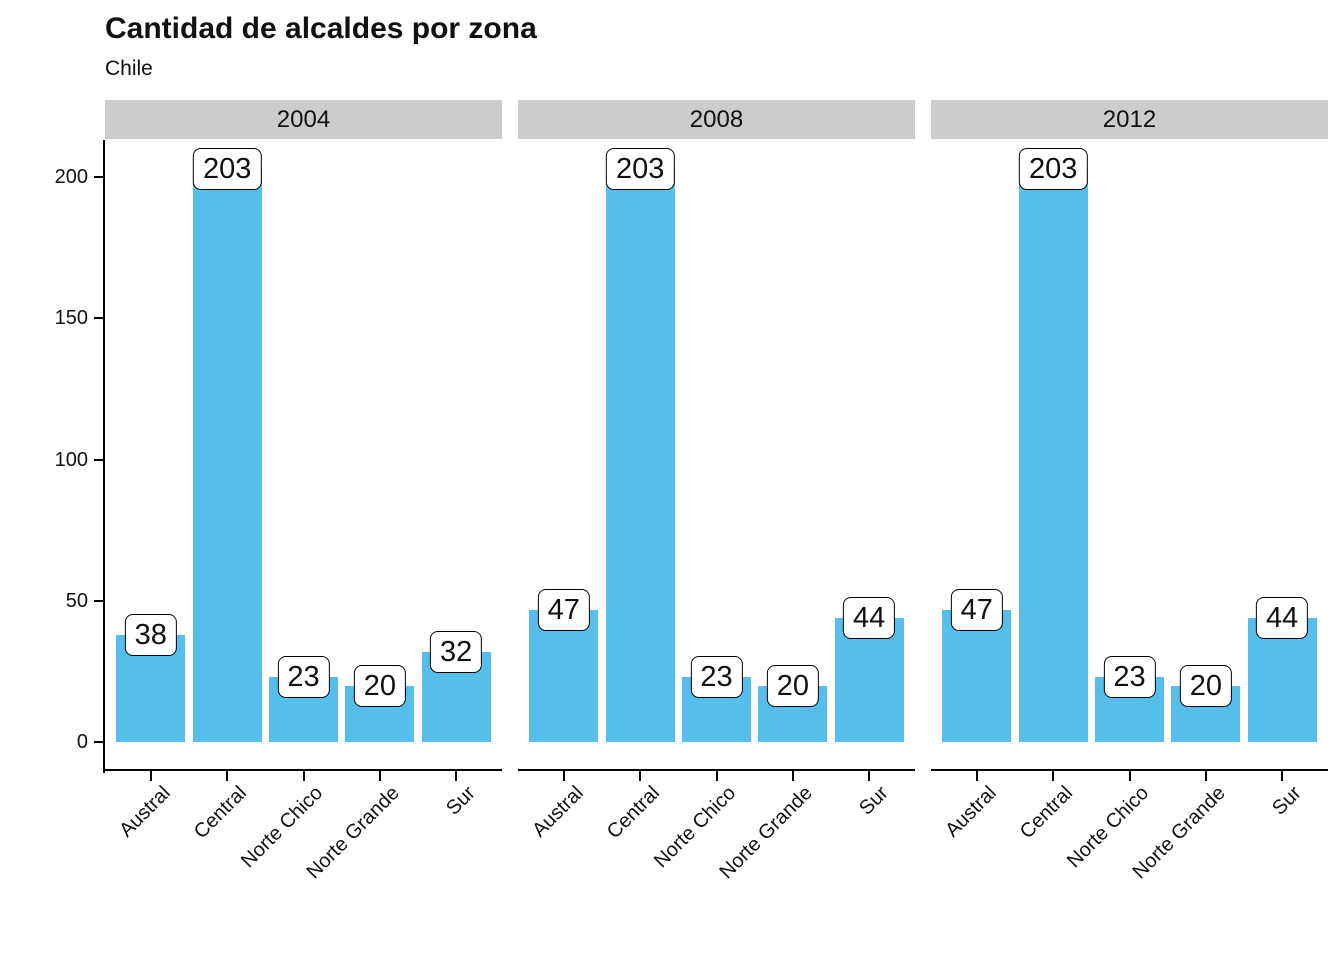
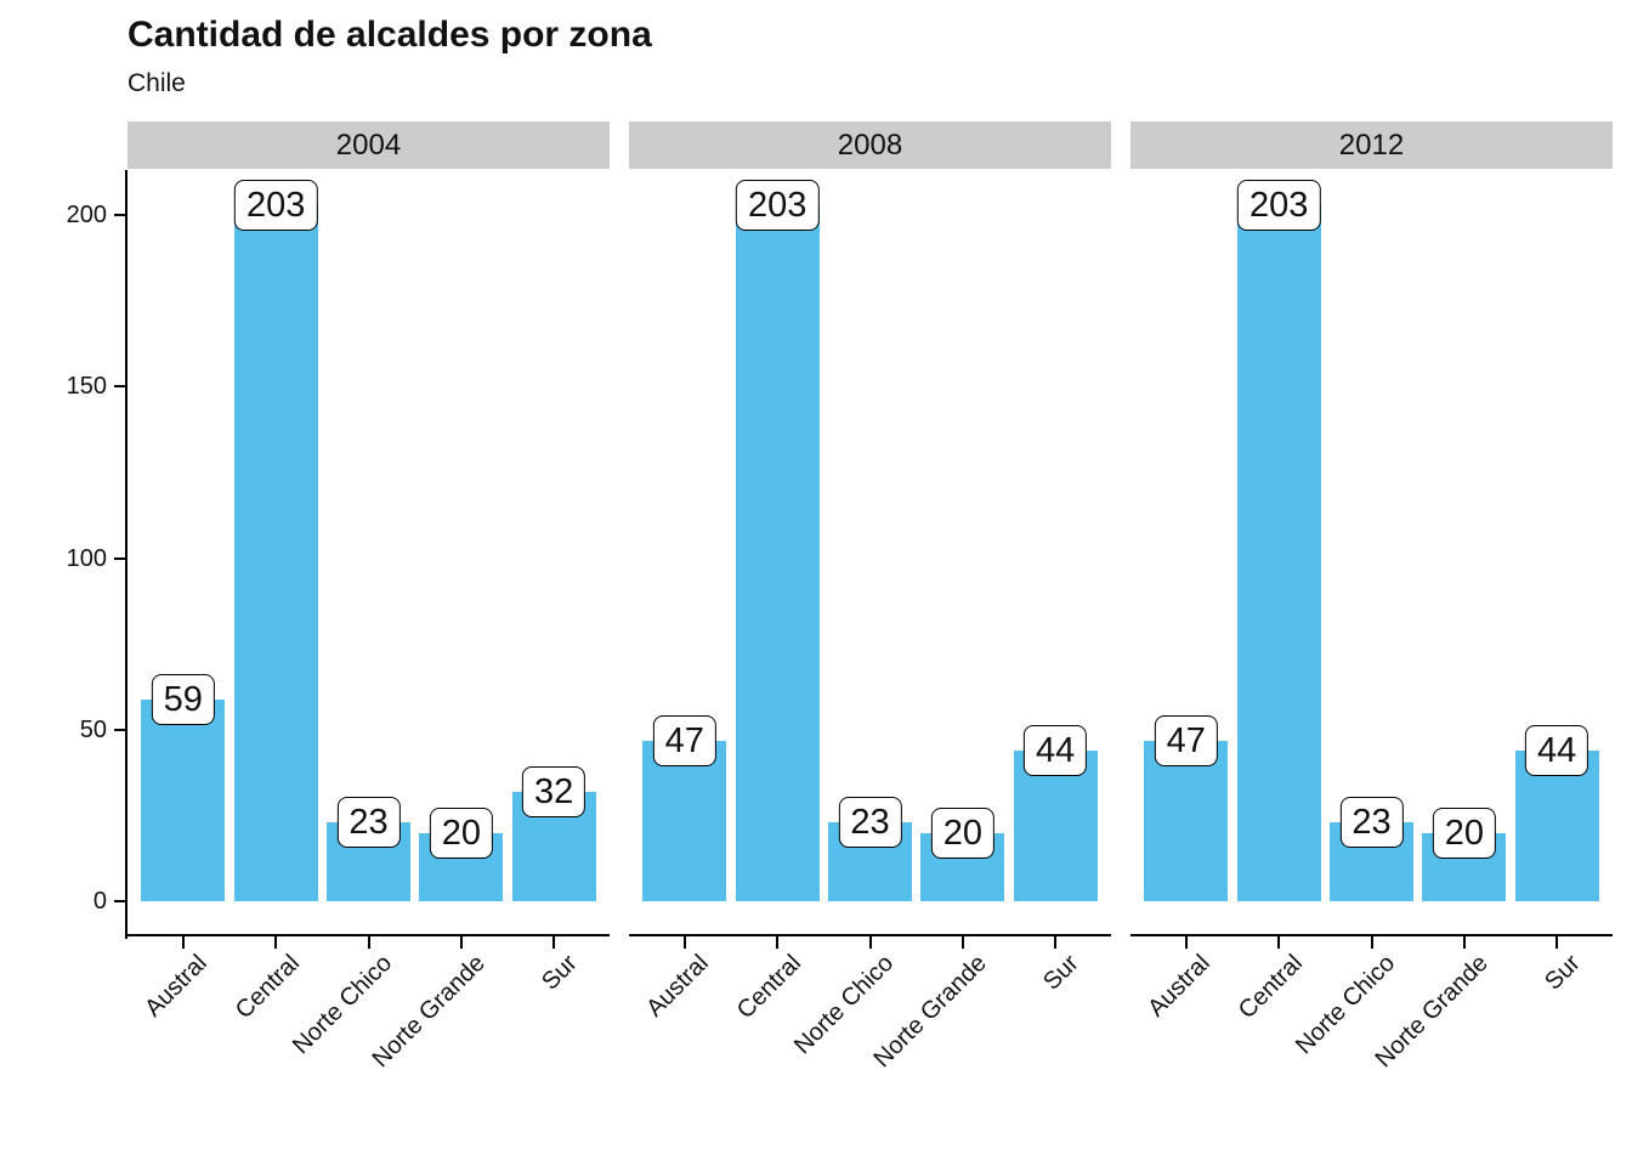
2004/Austral: 38 -> 59
